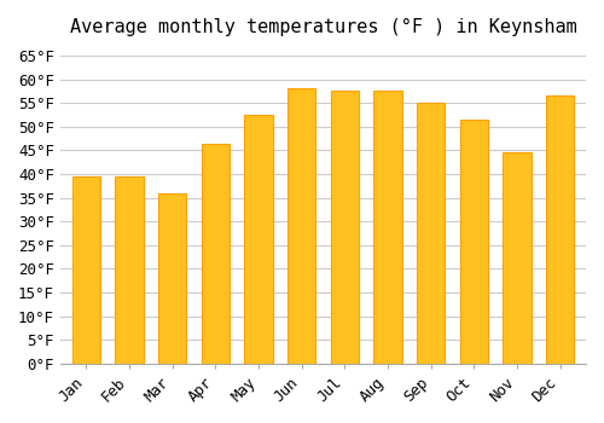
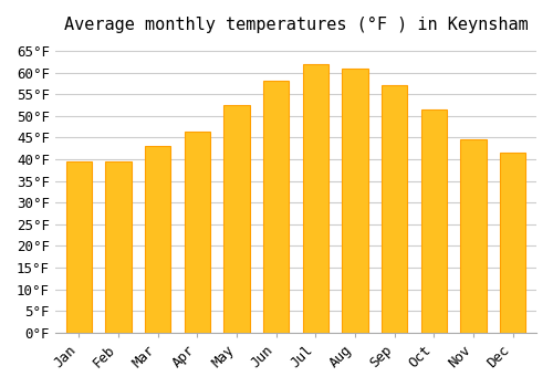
Mar: 36.0°F -> 43.0°F
Jul: 57.5°F -> 62.0°F
Aug: 57.5°F -> 61.0°F
Sep: 55.0°F -> 57.0°F
Dec: 56.5°F -> 41.5°F
